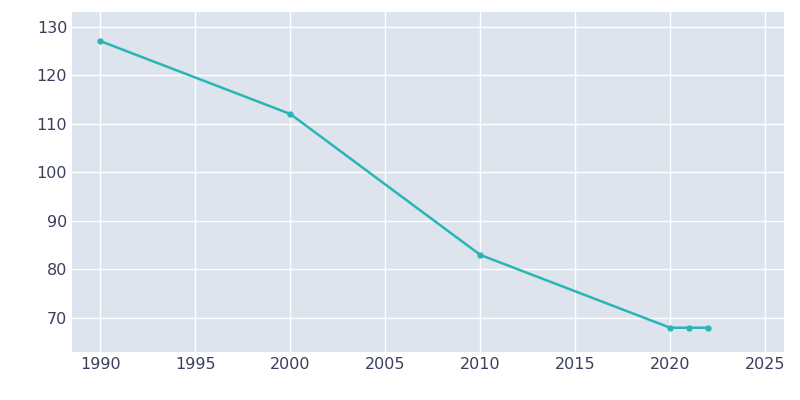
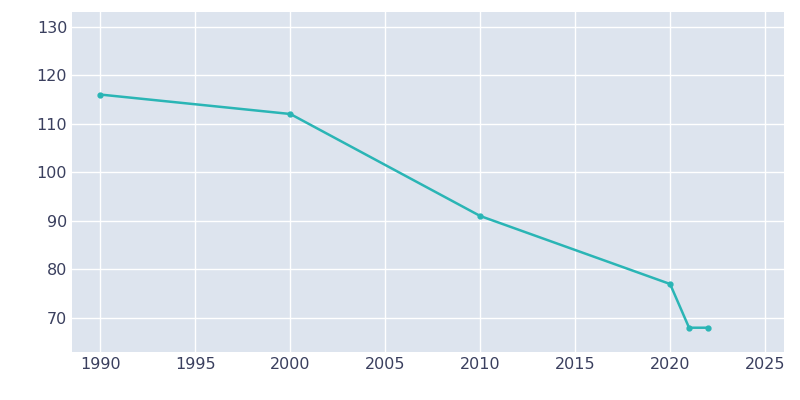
1990: 127 -> 116
2010: 83 -> 91
2020: 68 -> 77
